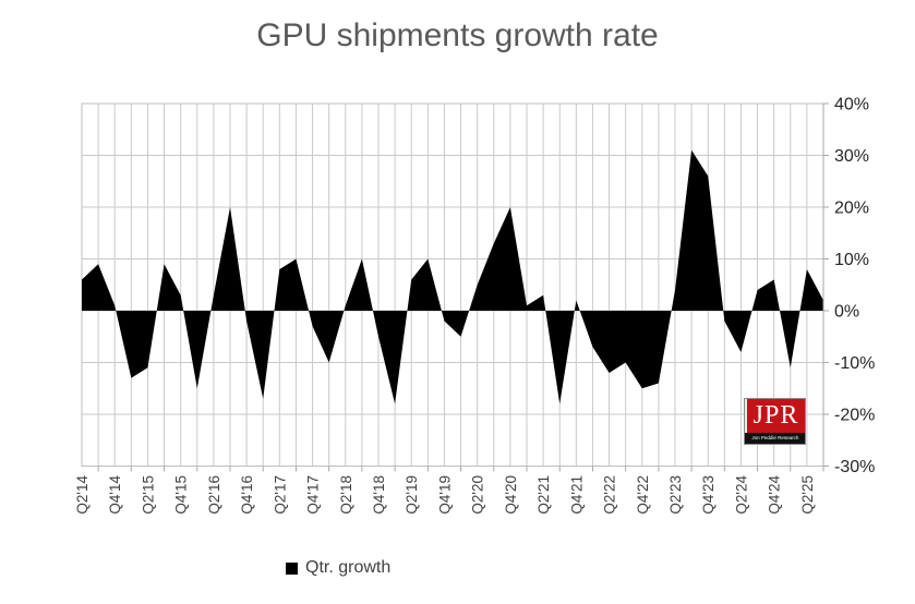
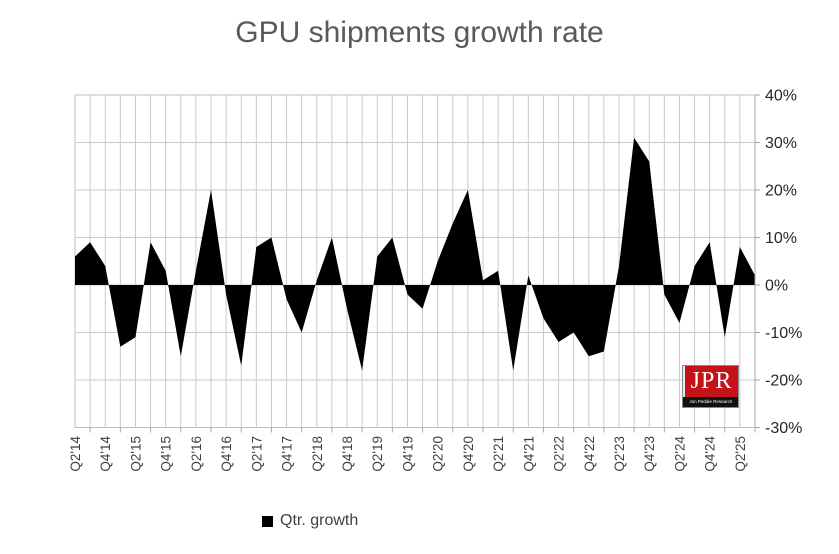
Q4'14: 1% -> 4%
Q4'24: 6% -> 9%
